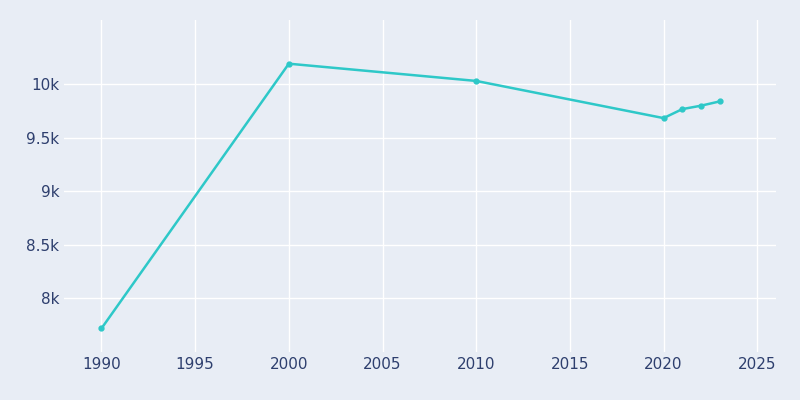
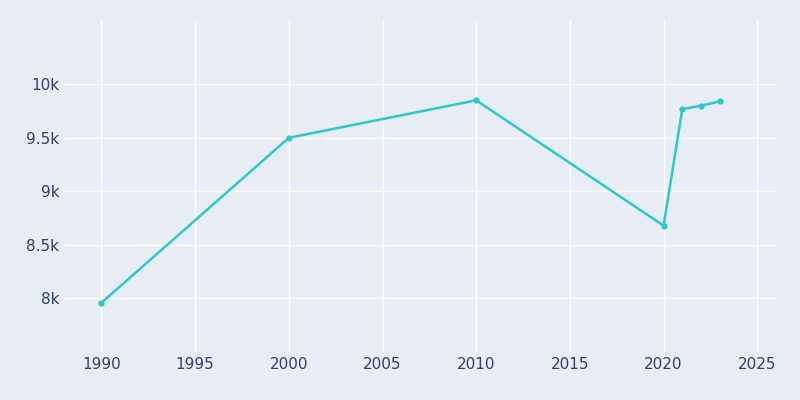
1990: 7.72k -> 7.96k
2000: 10.19k -> 9.50k
2010: 10.03k -> 9.85k
2020: 9.68k -> 8.68k
